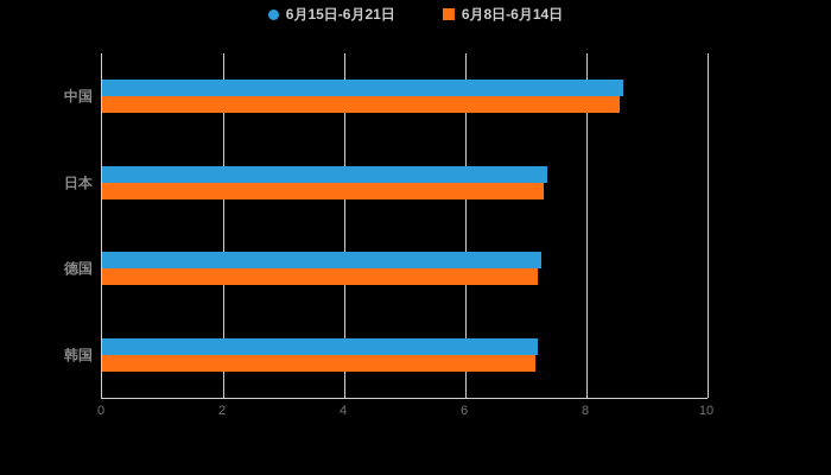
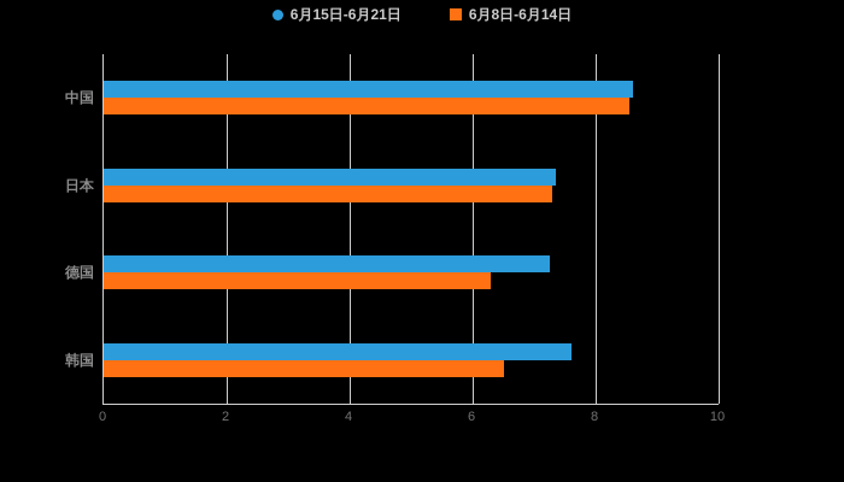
6月8日-6月14日/德国: 7.2 -> 6.3
6月15日-6月21日/韩国: 7.2 -> 7.6
6月8日-6月14日/韩国: 7.2 -> 6.5
